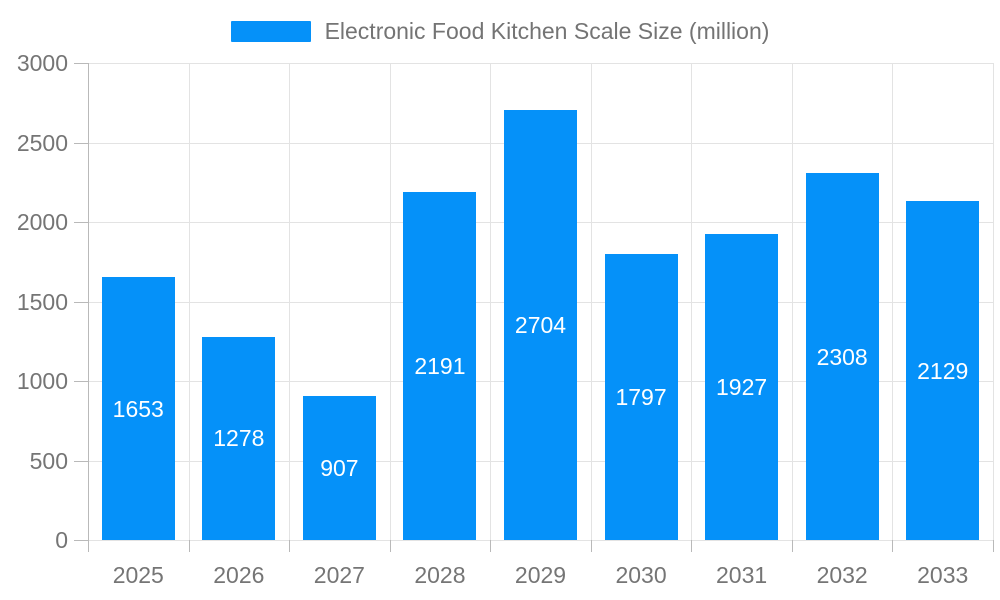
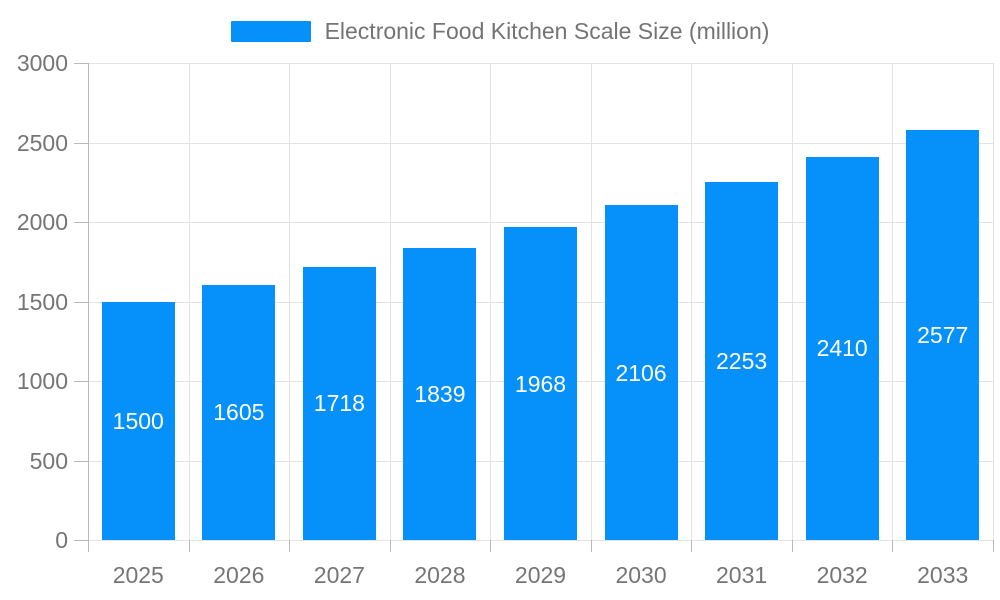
2025: 1653 -> 1500
2026: 1278 -> 1605
2027: 907 -> 1718
2028: 2191 -> 1839
2029: 2704 -> 1968
2030: 1797 -> 2106
2031: 1927 -> 2253
2032: 2308 -> 2410
2033: 2129 -> 2577
